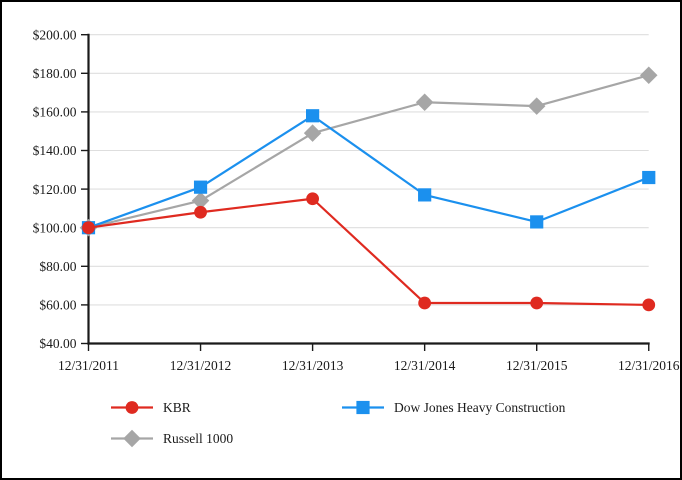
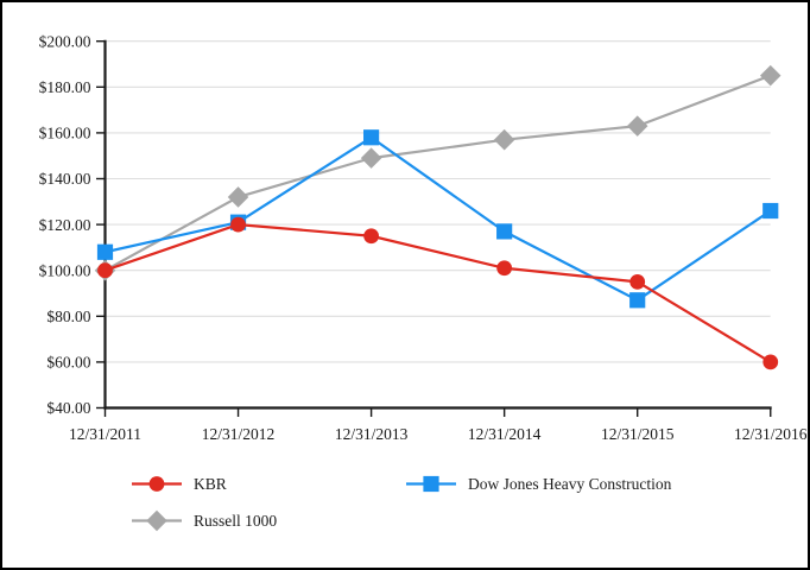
Dow Jones Heavy Construction/12/31/2011: $100 -> $108
KBR/12/31/2012: $108 -> $120
Russell 1000/12/31/2012: $114 -> $132
KBR/12/31/2014: $61 -> $101
Russell 1000/12/31/2014: $165 -> $157
KBR/12/31/2015: $61 -> $95
Dow Jones Heavy Construction/12/31/2015: $103 -> $87
Russell 1000/12/31/2016: $179 -> $185
